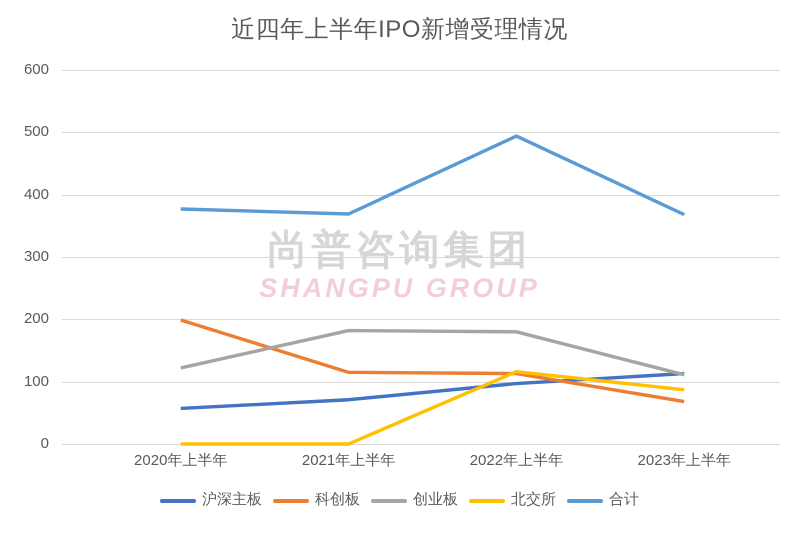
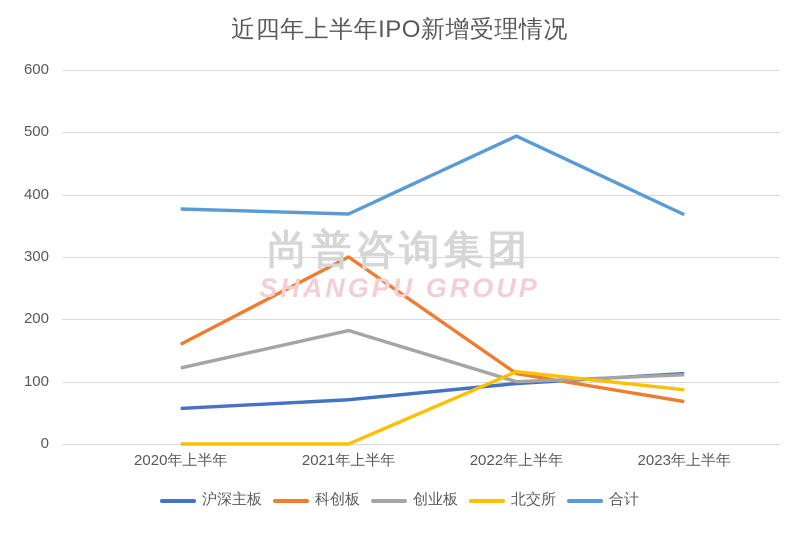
科创板/2020年上半年: 200 -> 160
科创板/2021年上半年: 120 -> 300
创业板/2022年上半年: 180 -> 100
